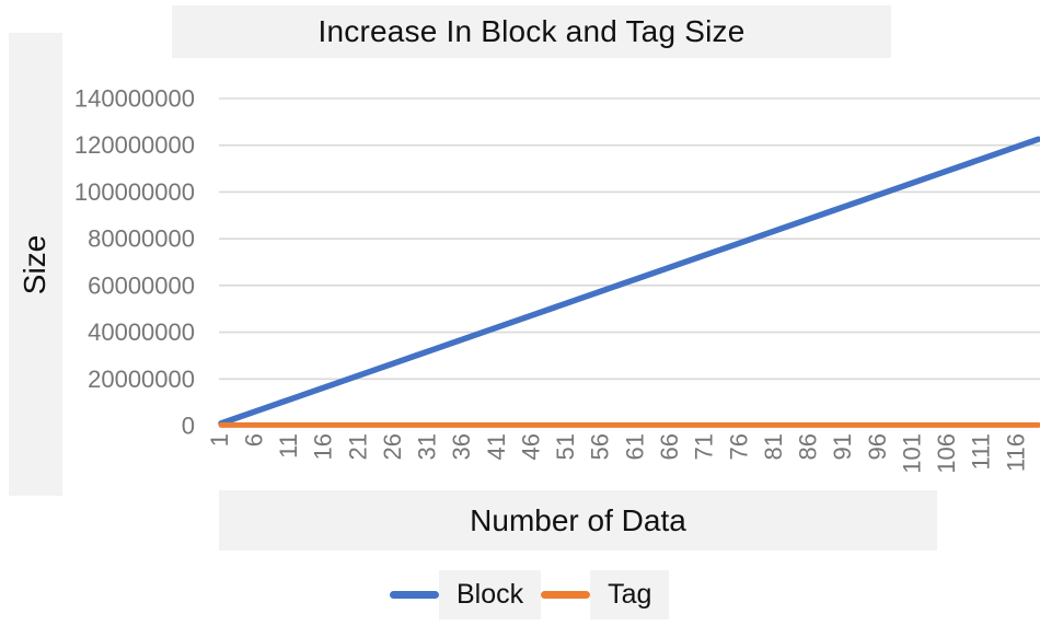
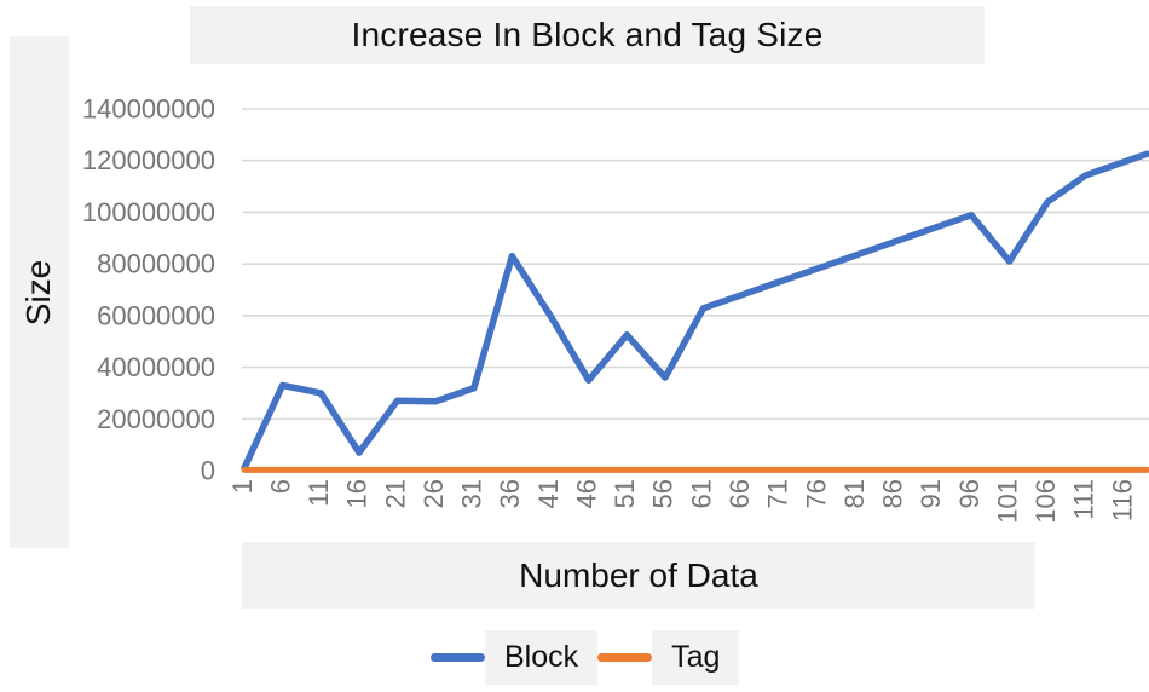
Block/6: 6000000 -> 33000000
Block/11: 11000000 -> 30000000
Block/16: 16000000 -> 7000000
Block/21: 22000000 -> 27000000
Block/36: 37000000 -> 83000000
Block/41: 42000000 -> 60000000
Block/46: 47000000 -> 35000000
Block/56: 58000000 -> 36000000
Block/101: 104000000 -> 81000000
Block/106: 109000000 -> 104000000
